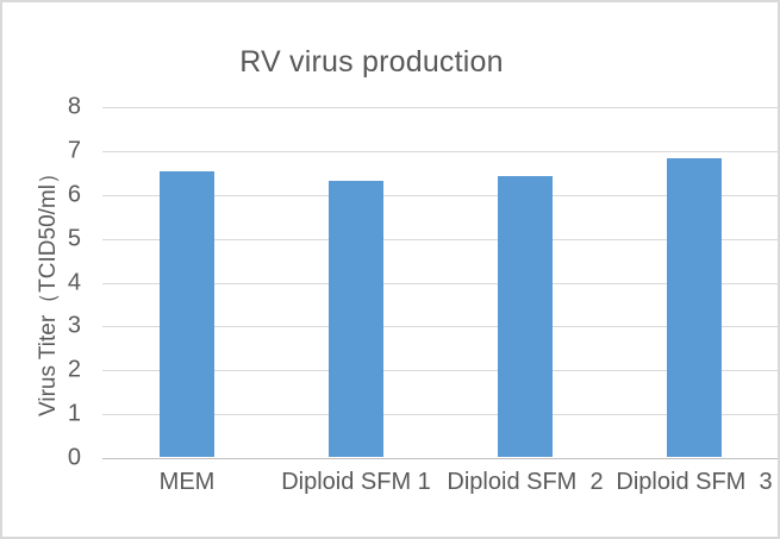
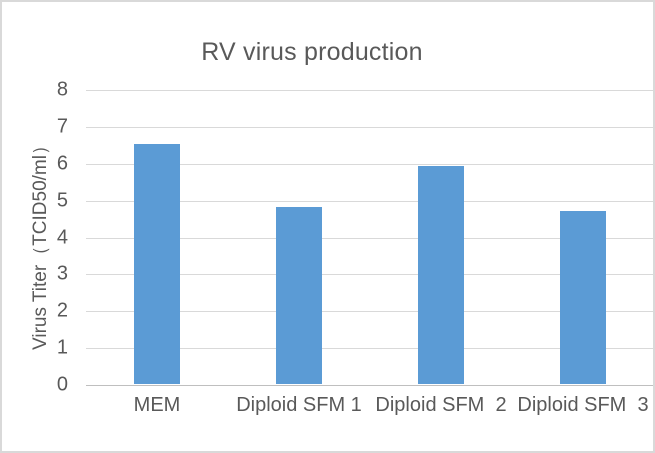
Diploid SFM 1: 6.3 -> 4.8
Diploid SFM 2: 6.4 -> 5.9
Diploid SFM 3: 6.8 -> 4.7
